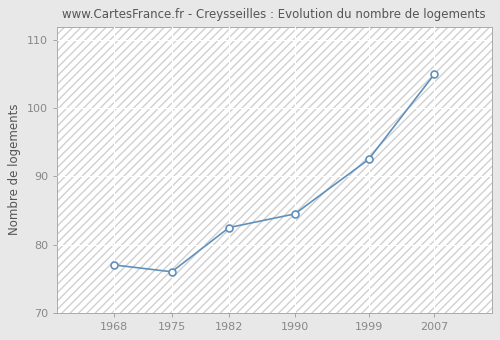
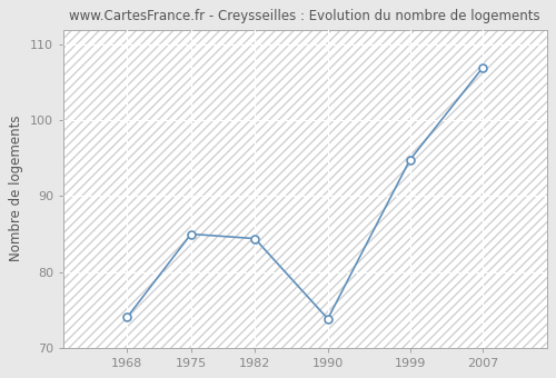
1968: 77.0 -> 74.0
1975: 76.0 -> 85.0
1982: 82.5 -> 84.4
1990: 84.5 -> 73.8
1999: 92.5 -> 94.8
2007: 105.0 -> 107.0
